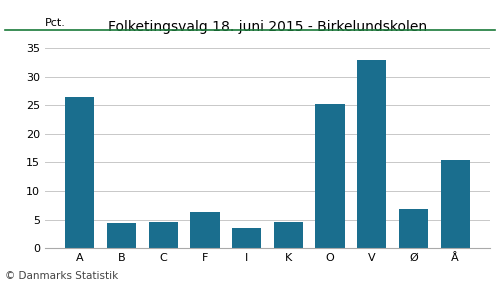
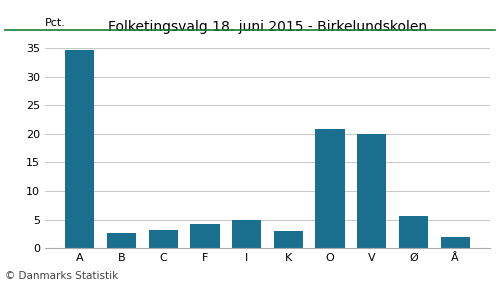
A: 26.4 -> 34.7
B: 4.4 -> 2.6
C: 4.6 -> 3.1
F: 6.4 -> 4.3
I: 3.6 -> 5.0
K: 4.6 -> 3.0
O: 25.2 -> 20.9
V: 33.0 -> 20.0
Ø: 6.8 -> 5.6
Å: 15.4 -> 1.9
